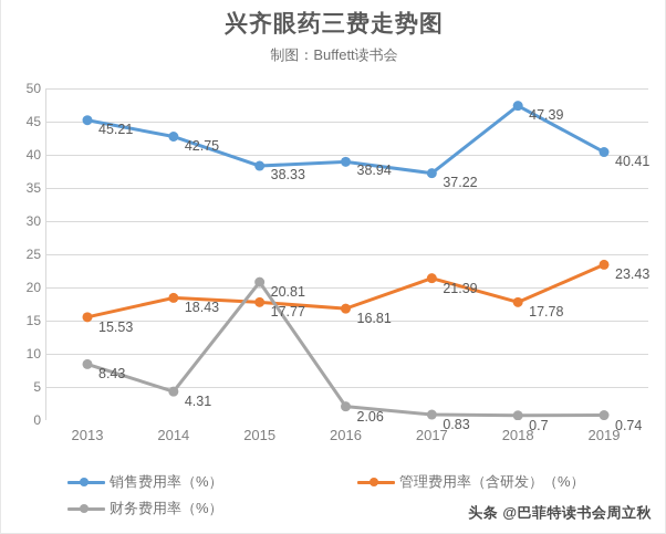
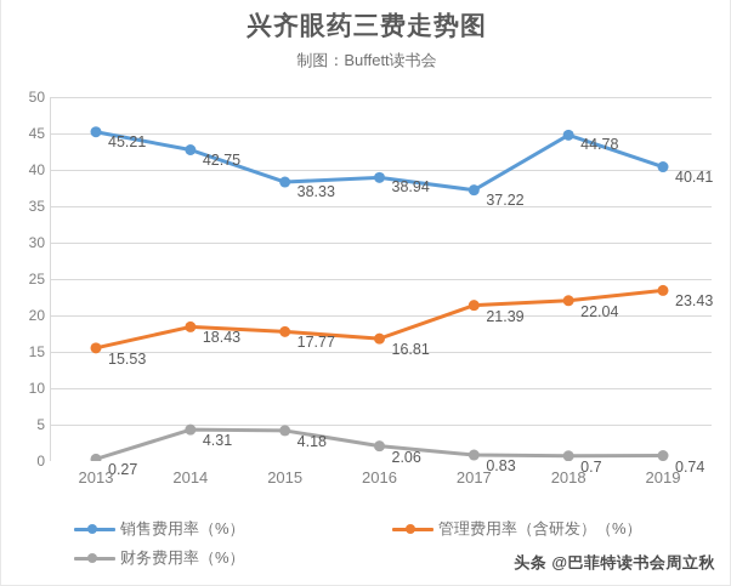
财务费用率（%）/2013: 8.43 -> 0.27
财务费用率（%）/2015: 20.81 -> 4.18
销售费用率（%）/2018: 47.39 -> 44.78
管理费用率（含研发）（%）/2018: 17.78 -> 22.04
